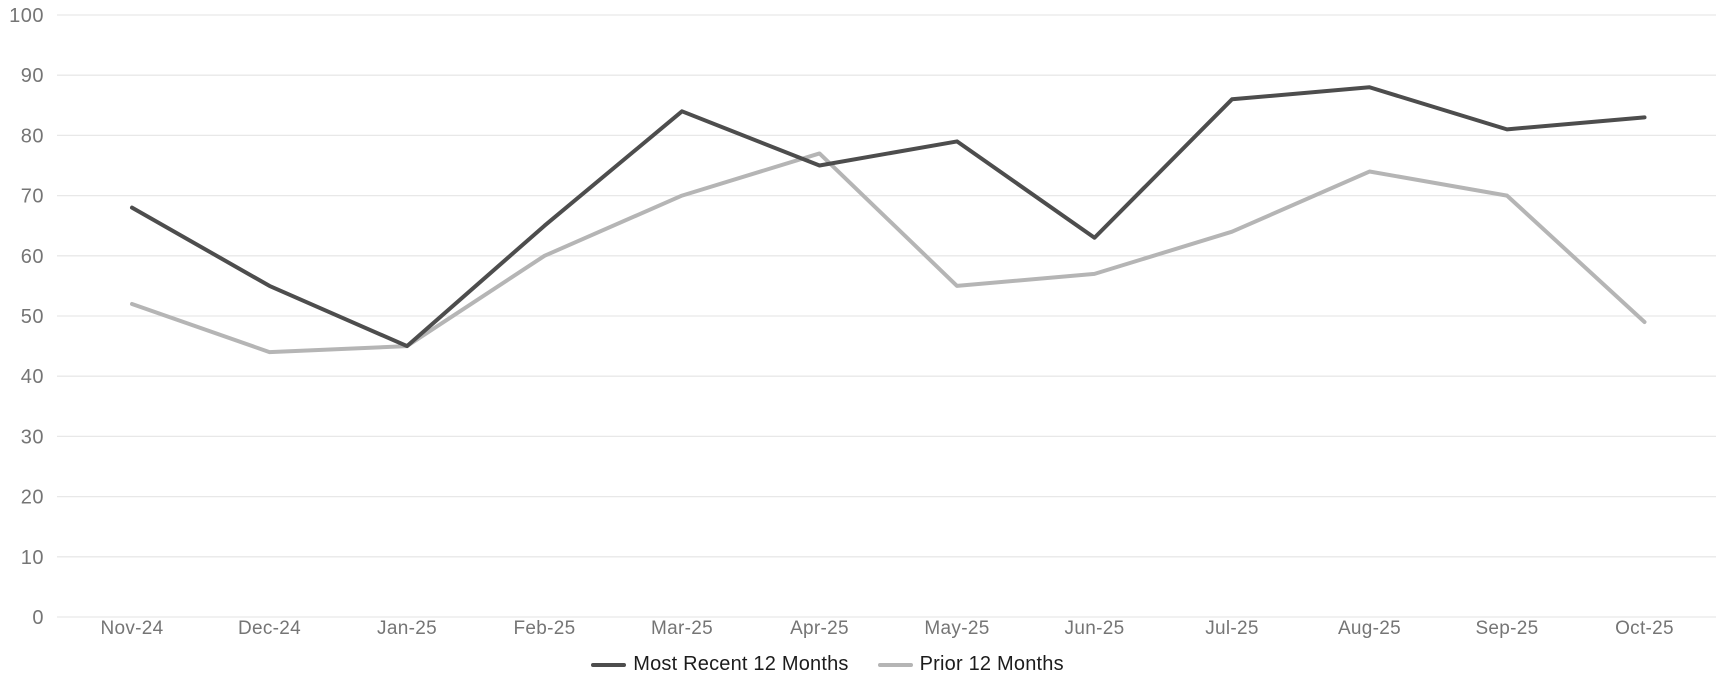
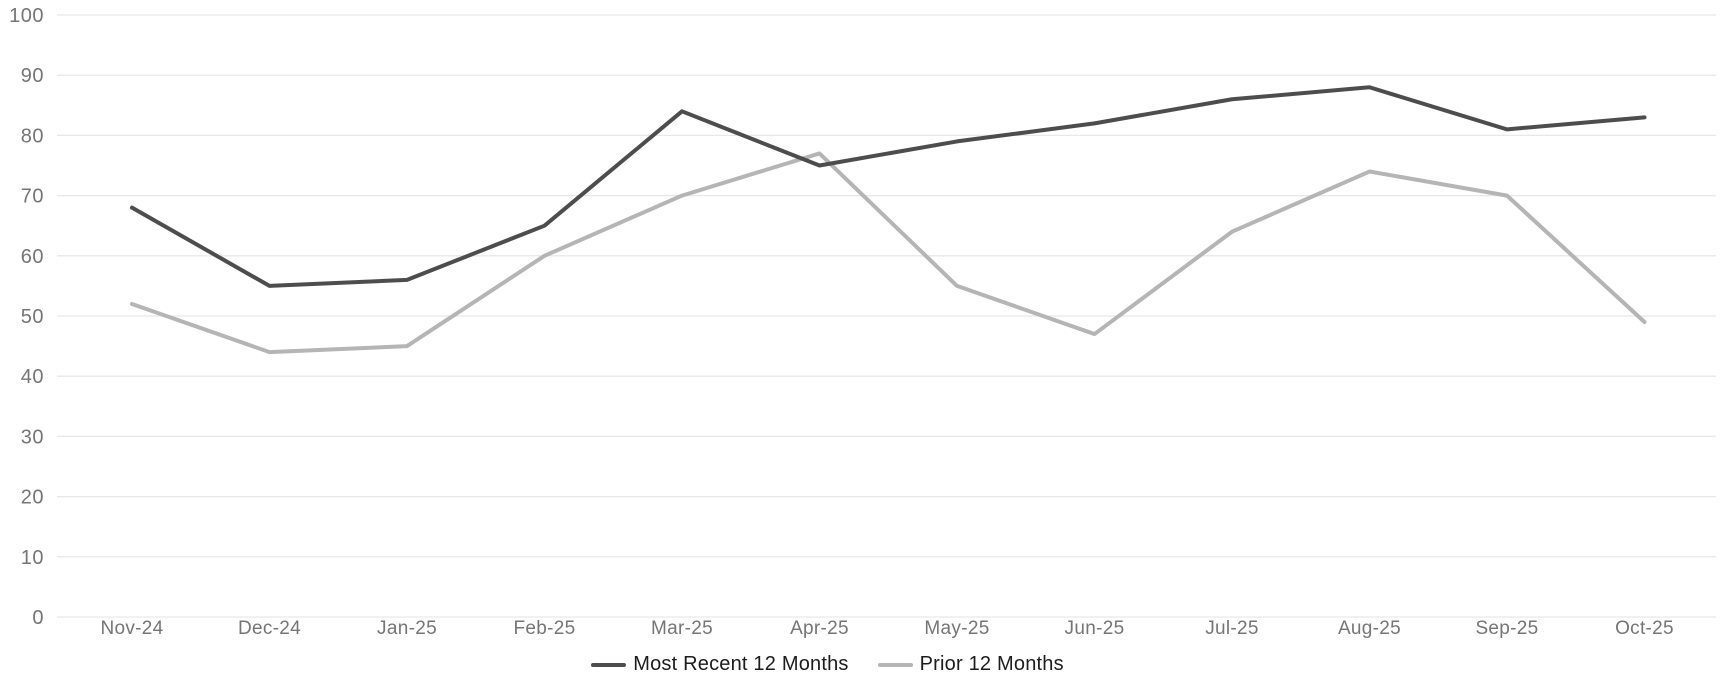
Most Recent 12 Months/Jan-25: 45 -> 56
Most Recent 12 Months/Jun-25: 63 -> 82
Prior 12 Months/Jun-25: 57 -> 47
